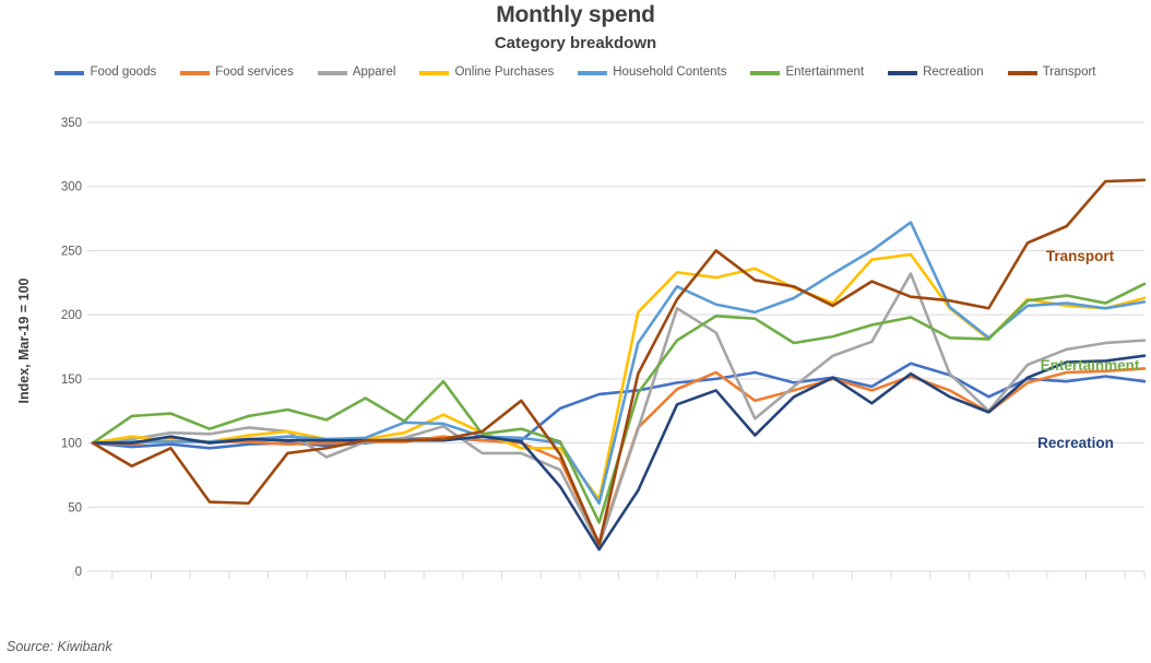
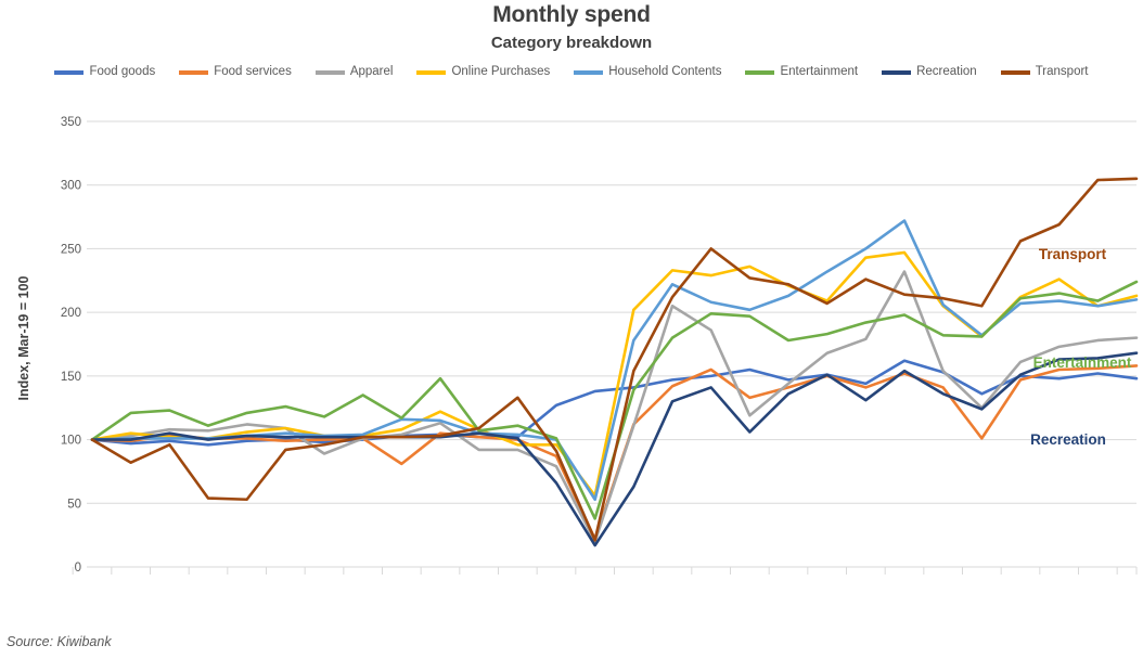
Food services/Nov-19: 101 -> 81
Food services/Feb-21: 124 -> 101
Online Purchases/Apr-21: 207 -> 226
